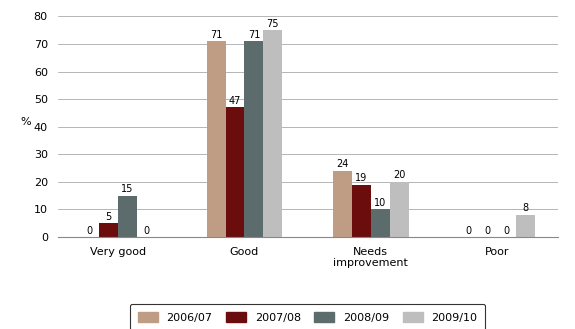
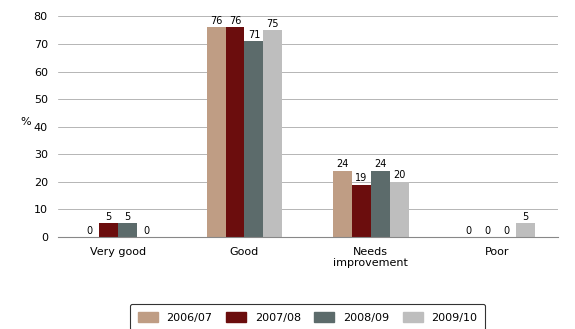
2008/09/Very good: 15 -> 5
2006/07/Good: 71 -> 76
2007/08/Good: 47 -> 76
2008/09/Needs improvement: 10 -> 24
2009/10/Poor: 8 -> 5
